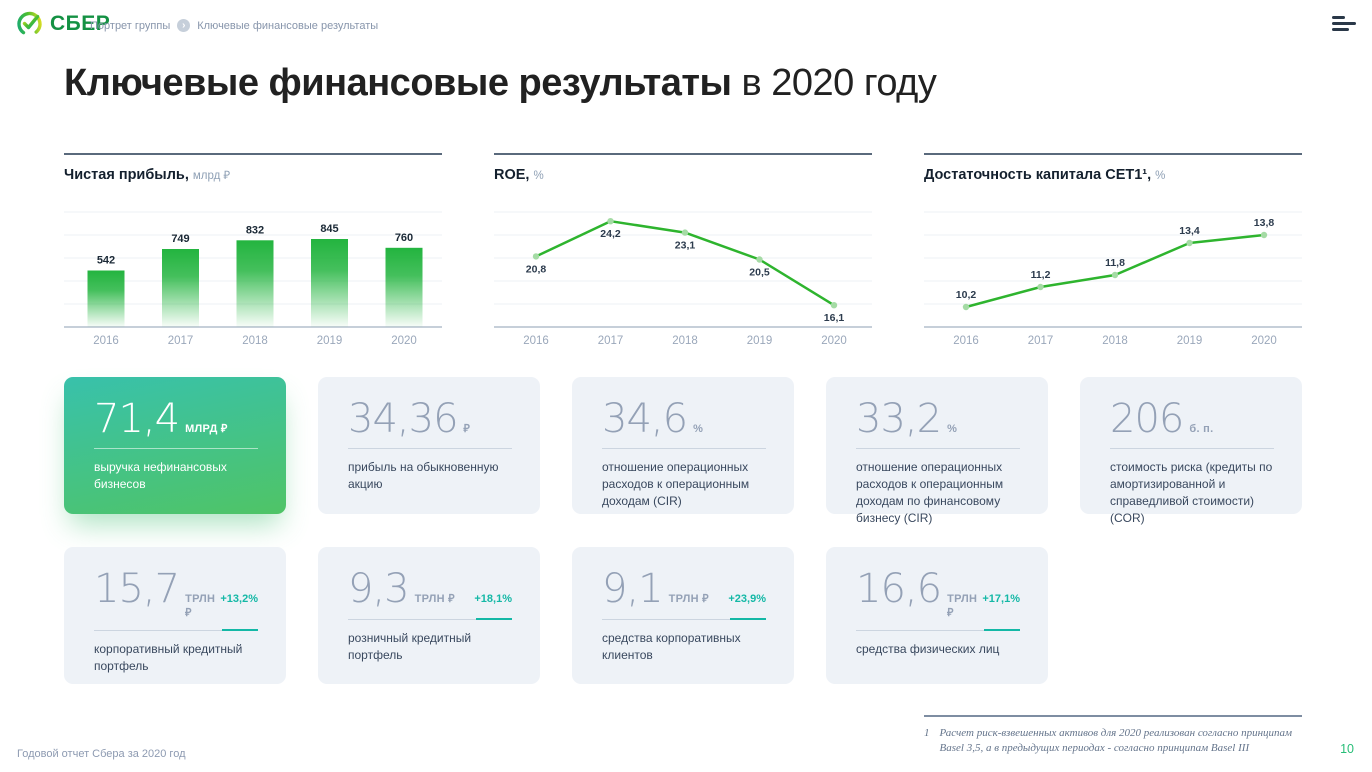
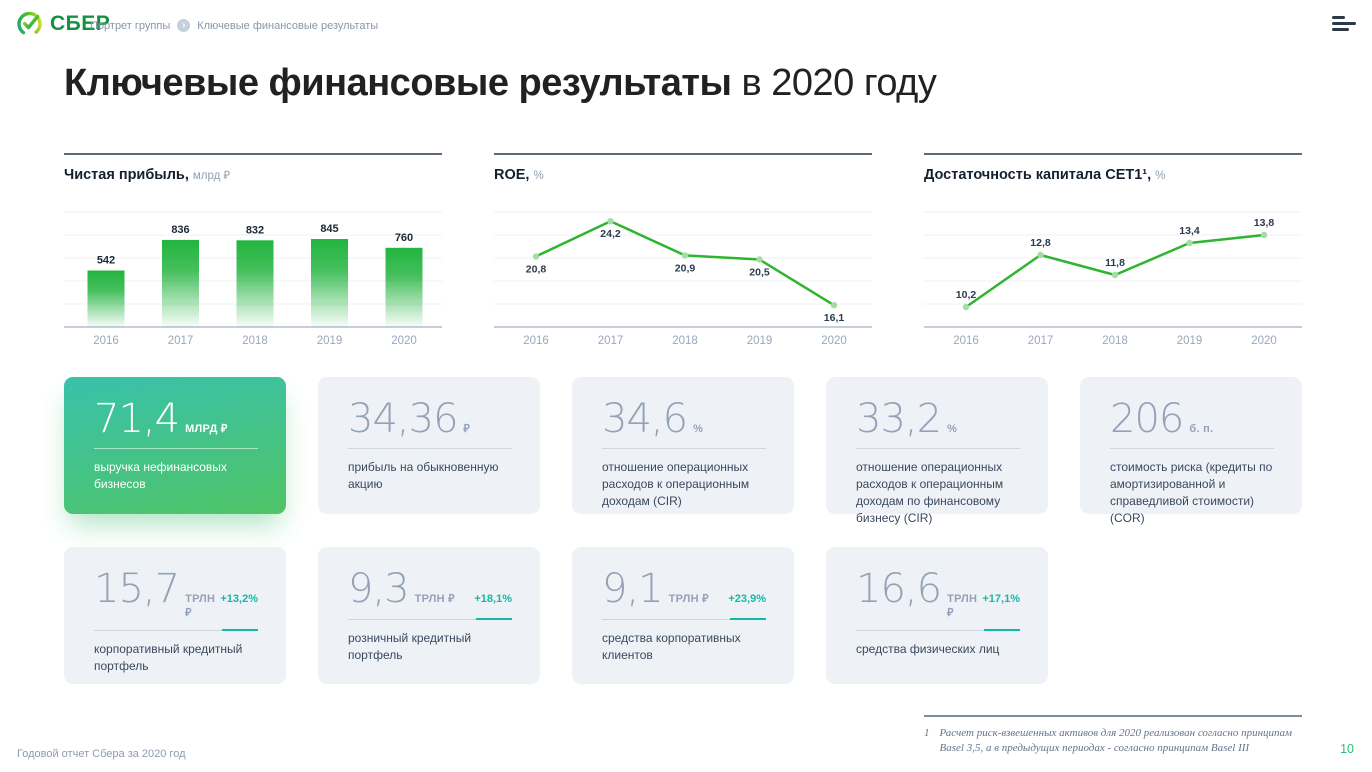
Чистая прибыль,/2017: 749 -> 836
ROE,/2018: 23,1 -> 20,9
Достаточность капитала CET1¹,/2017: 11,2 -> 12,8
